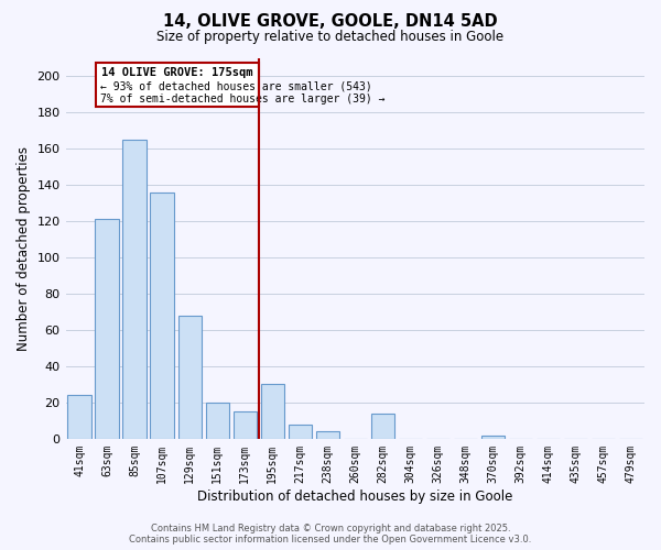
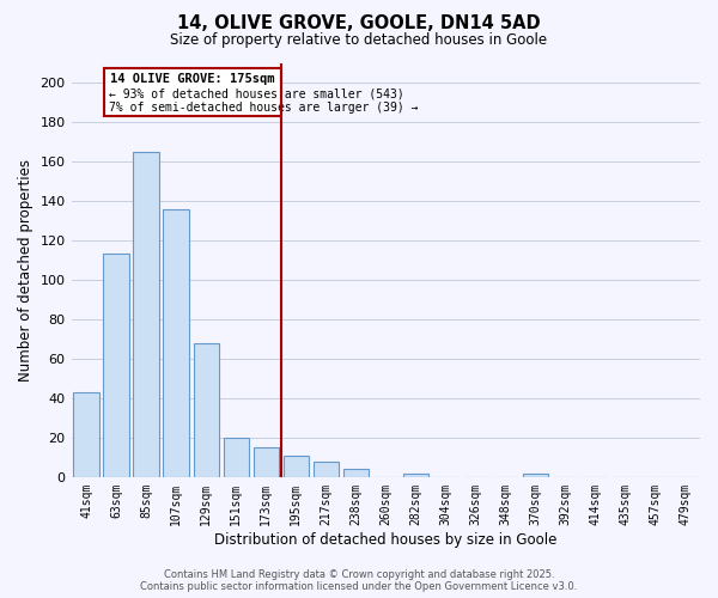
41sqm: 24 -> 43
63sqm: 121 -> 113
195sqm: 30 -> 11
282sqm: 14 -> 2
